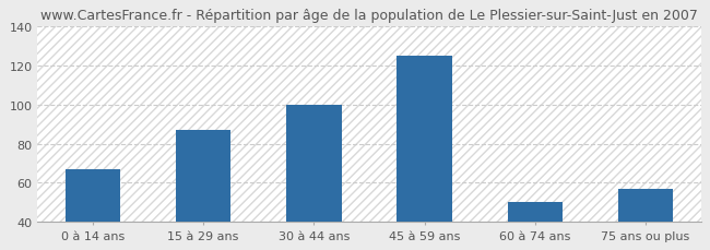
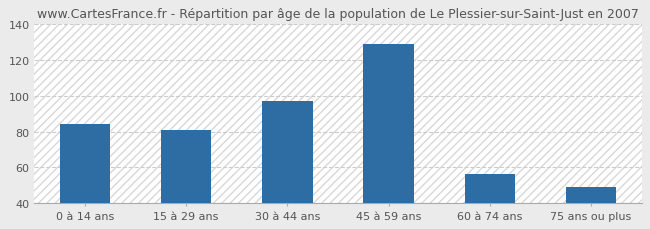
0 à 14 ans: 67 -> 84
15 à 29 ans: 87 -> 81
30 à 44 ans: 100 -> 97
45 à 59 ans: 125 -> 129
60 à 74 ans: 50 -> 56
75 ans ou plus: 57 -> 49
